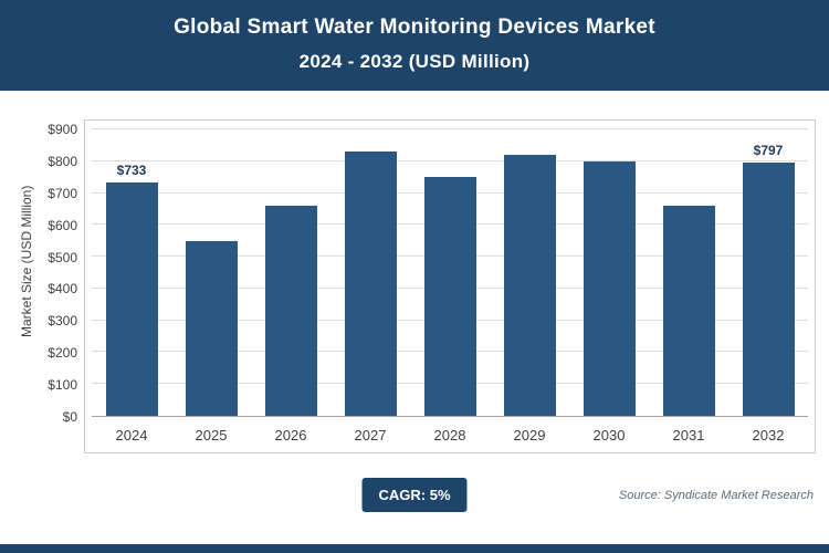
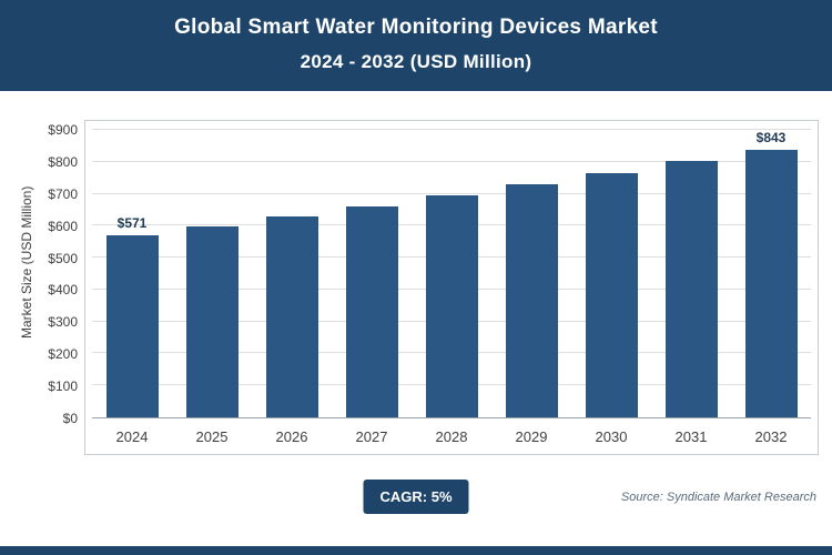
2024: $733 -> $571
2025: $550 -> $600
2026: $660 -> $630
2027: $830 -> $660
2028: $750 -> $690
2029: $820 -> $730
2030: $800 -> $760
2031: $660 -> $800
2032: $797 -> $843
